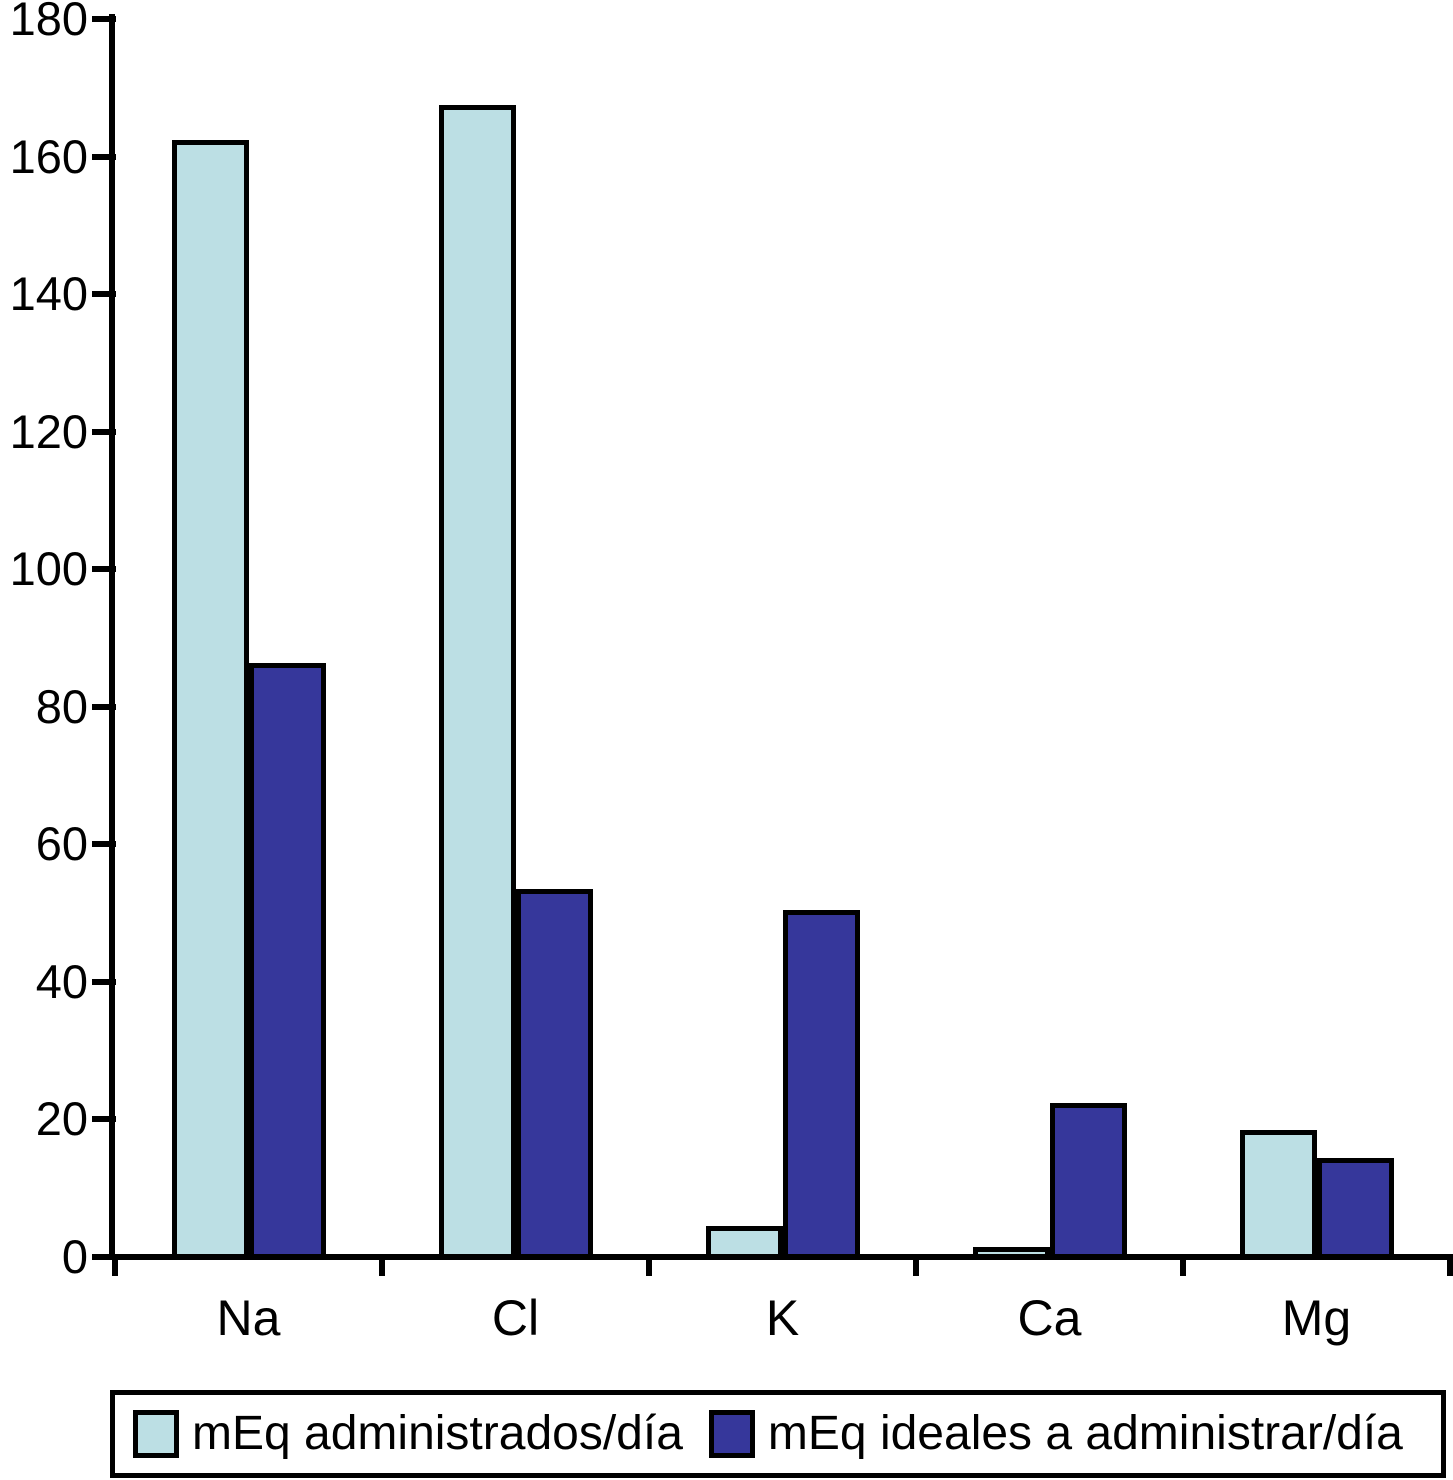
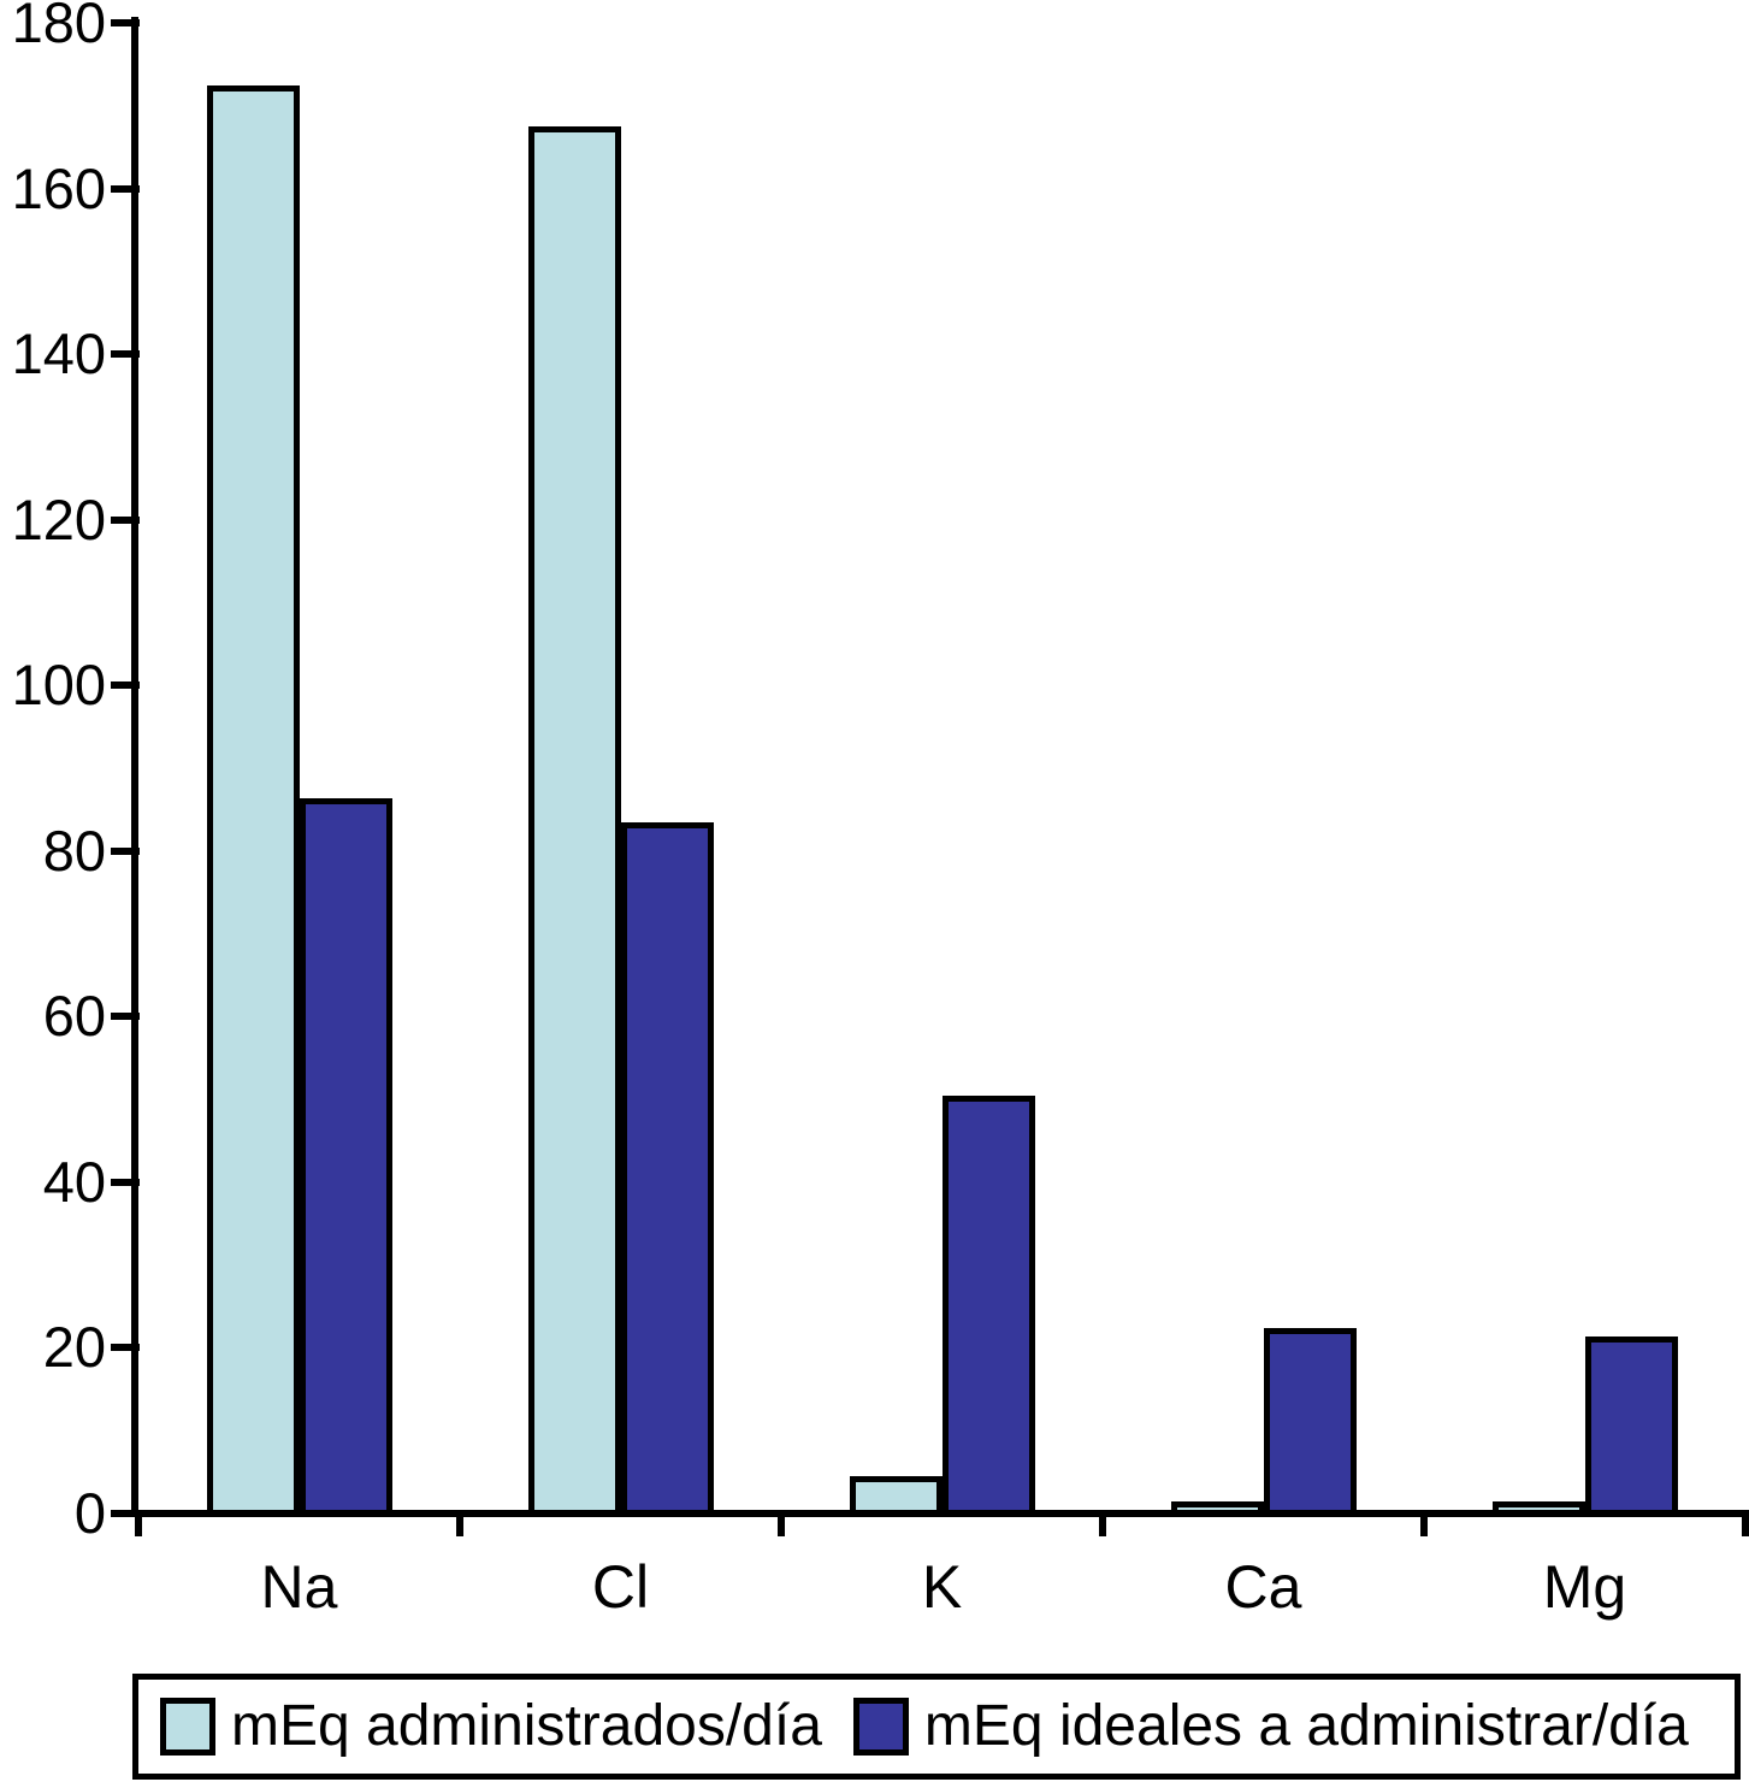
mEq administrados/día/Na: 162 -> 172
mEq ideales a administrar/día/Cl: 53 -> 83
mEq administrados/día/Mg: 18 -> 1
mEq ideales a administrar/día/Mg: 14 -> 21
